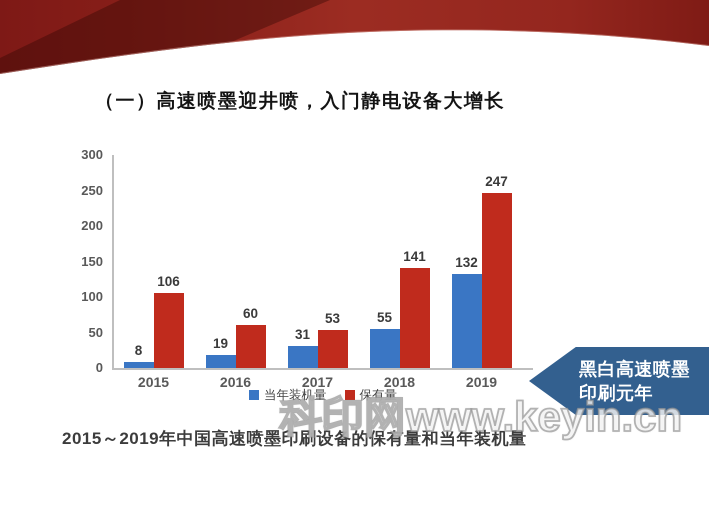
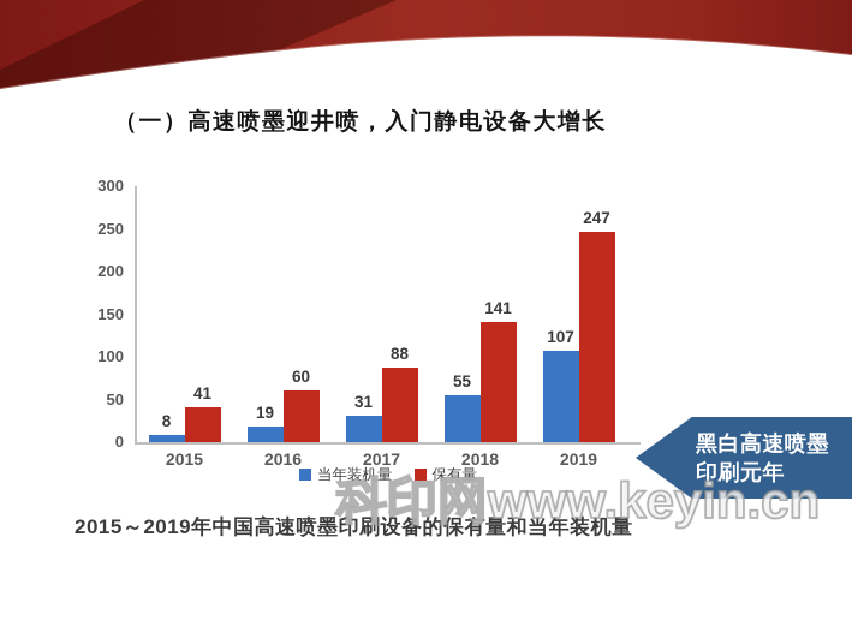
保有量/2015: 106 -> 41
保有量/2017: 53 -> 88
当年装机量/2019: 132 -> 107
